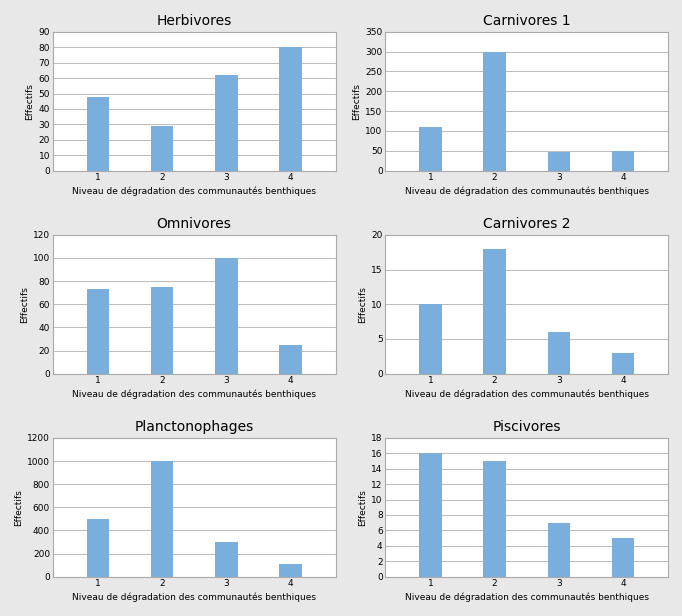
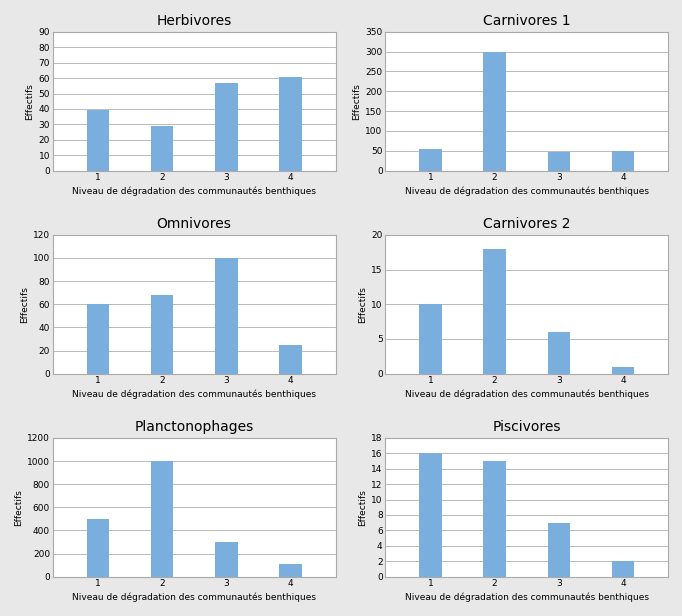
Herbivores/1: 48 -> 39
Herbivores/3: 62 -> 57
Herbivores/4: 80 -> 61
Carnivores 1/1: 110 -> 55
Omnivores/1: 73 -> 60
Omnivores/2: 75 -> 68
Carnivores 2/4: 3 -> 1
Piscivores/4: 5 -> 2
